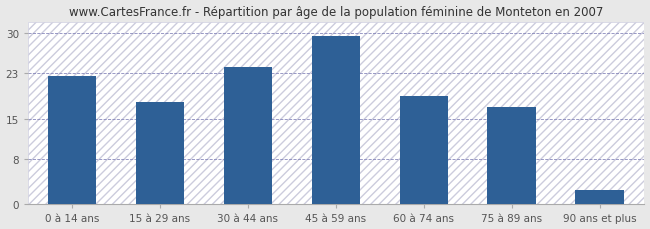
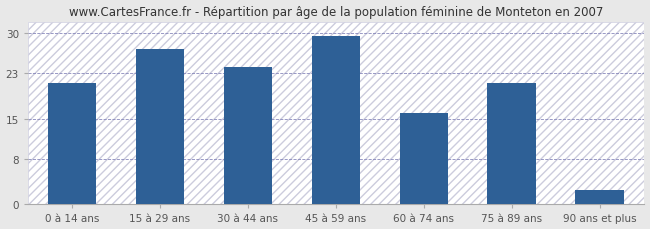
0 à 14 ans: 22.5 -> 21.2
15 à 29 ans: 18.0 -> 27.2
60 à 74 ans: 19.0 -> 16.0
75 à 89 ans: 17.0 -> 21.2
